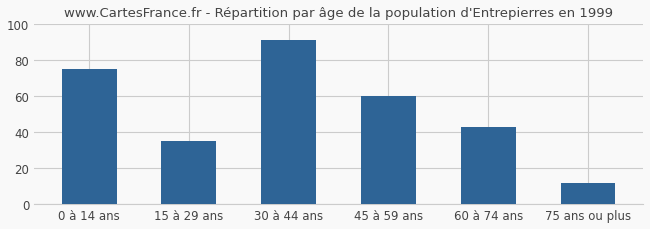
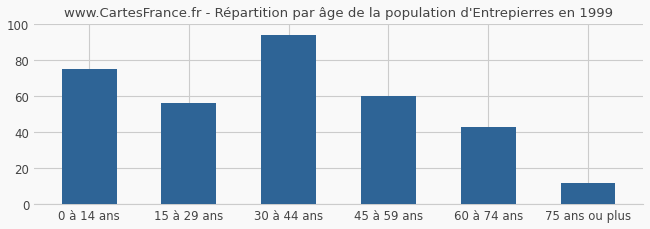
15 à 29 ans: 35 -> 56
30 à 44 ans: 91 -> 94
